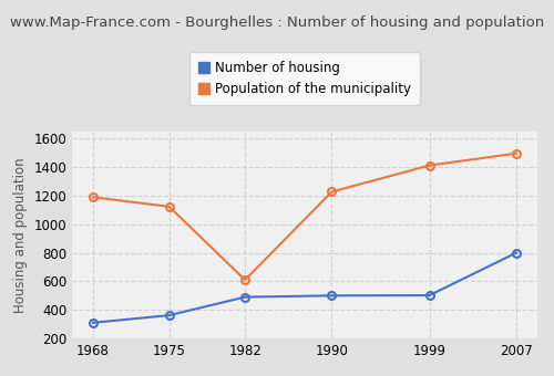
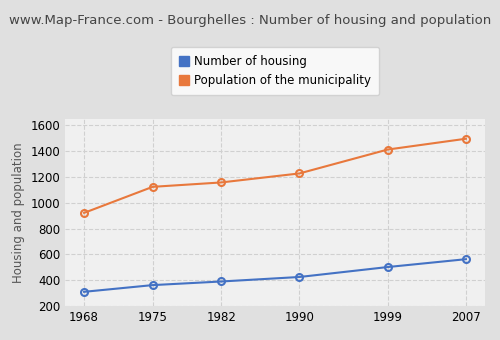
Population of the municipality/1968: 1190 -> 920
Number of housing/1982: 490 -> 390
Population of the municipality/1982: 610 -> 1160
Number of housing/1990: 500 -> 420
Number of housing/2007: 800 -> 560
